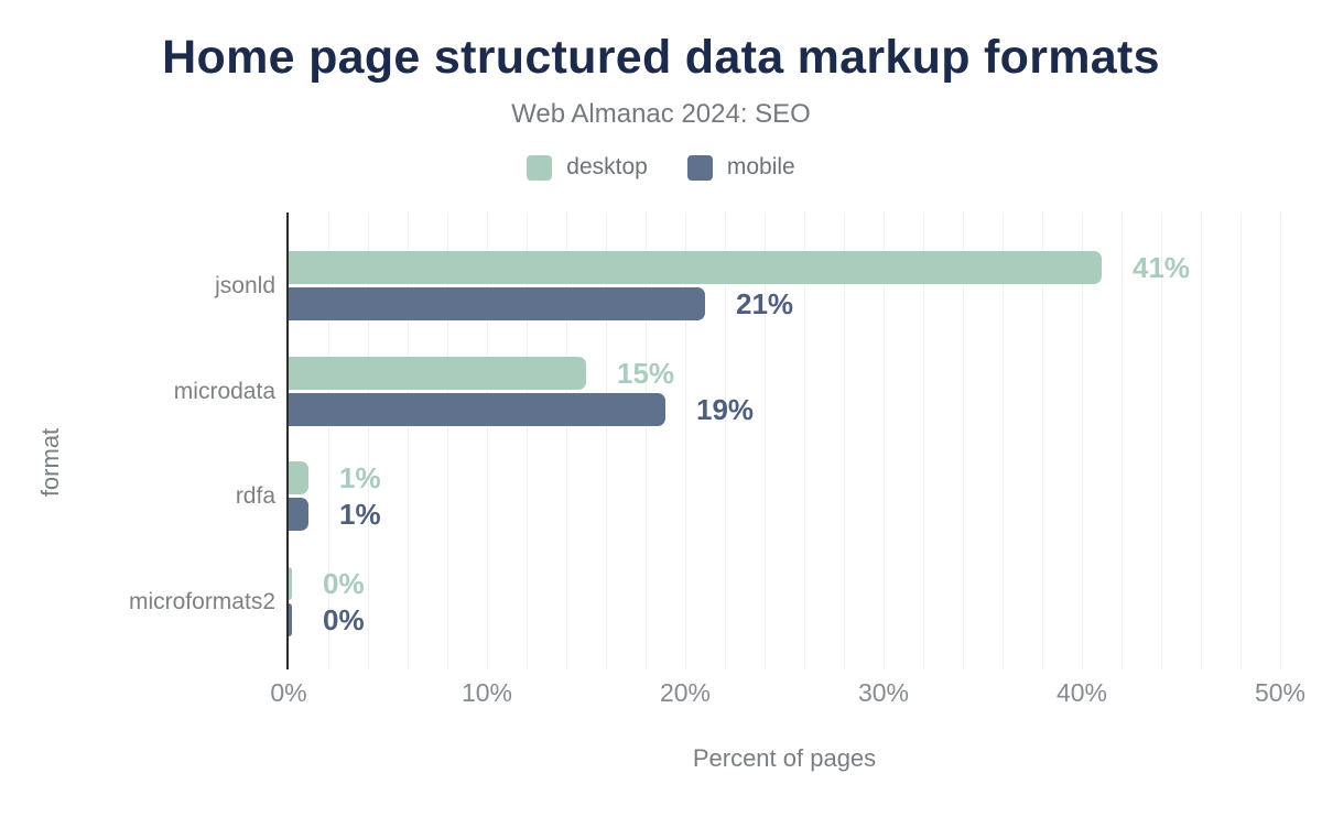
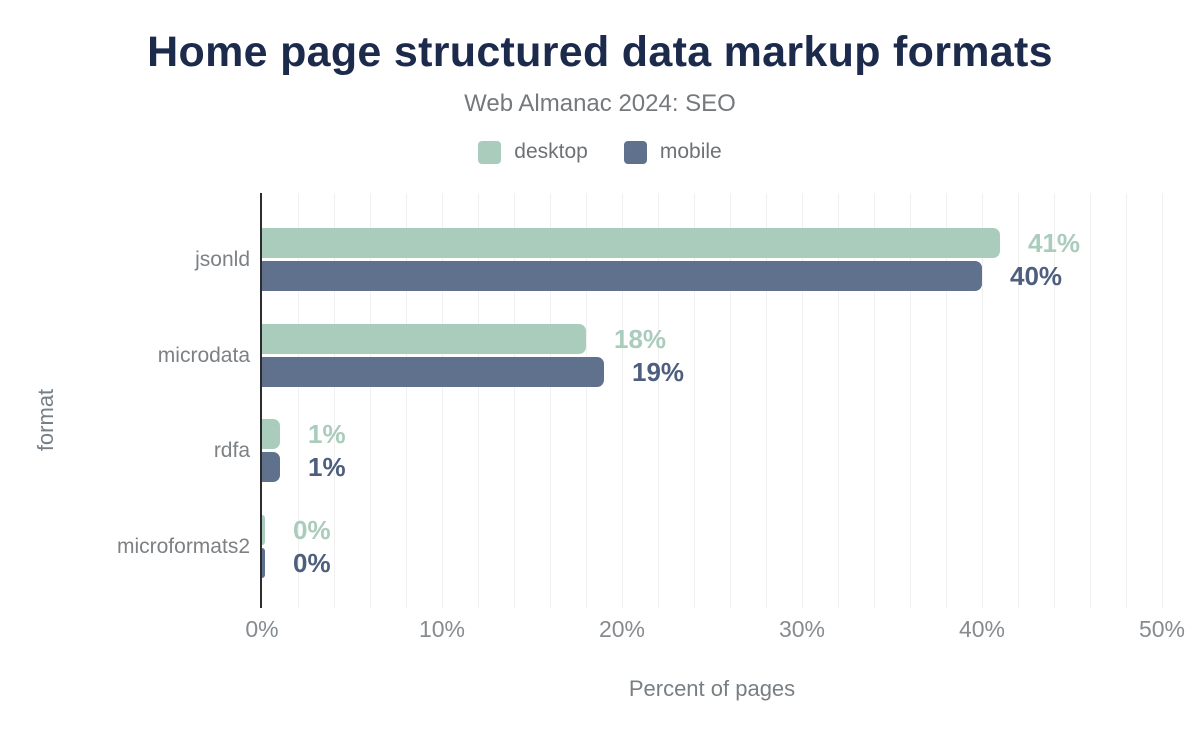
mobile/jsonld: 21% -> 40%
desktop/microdata: 15% -> 18%
